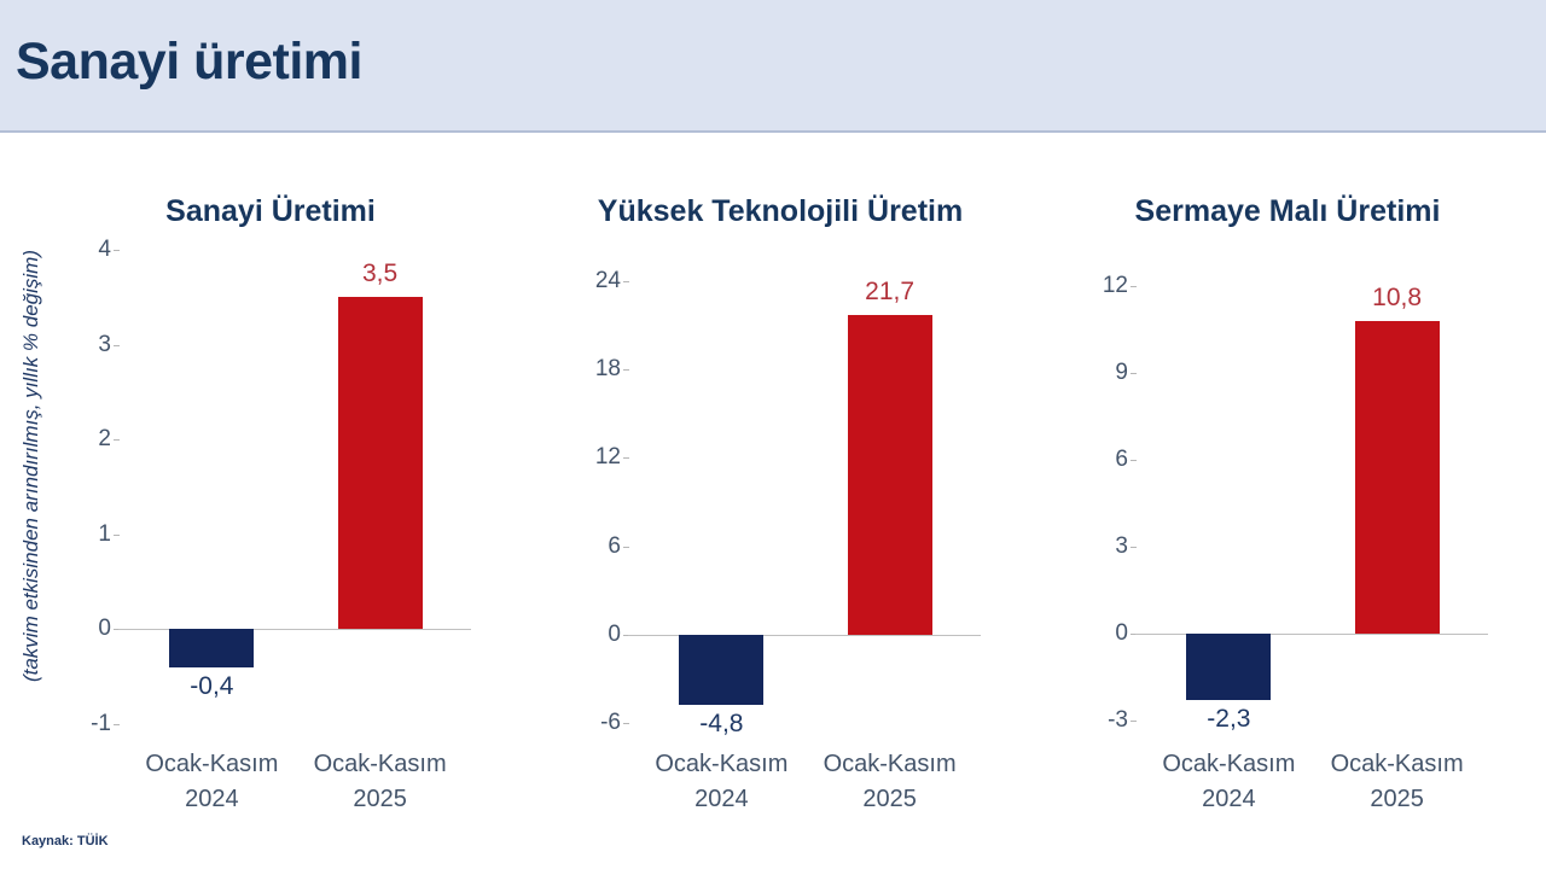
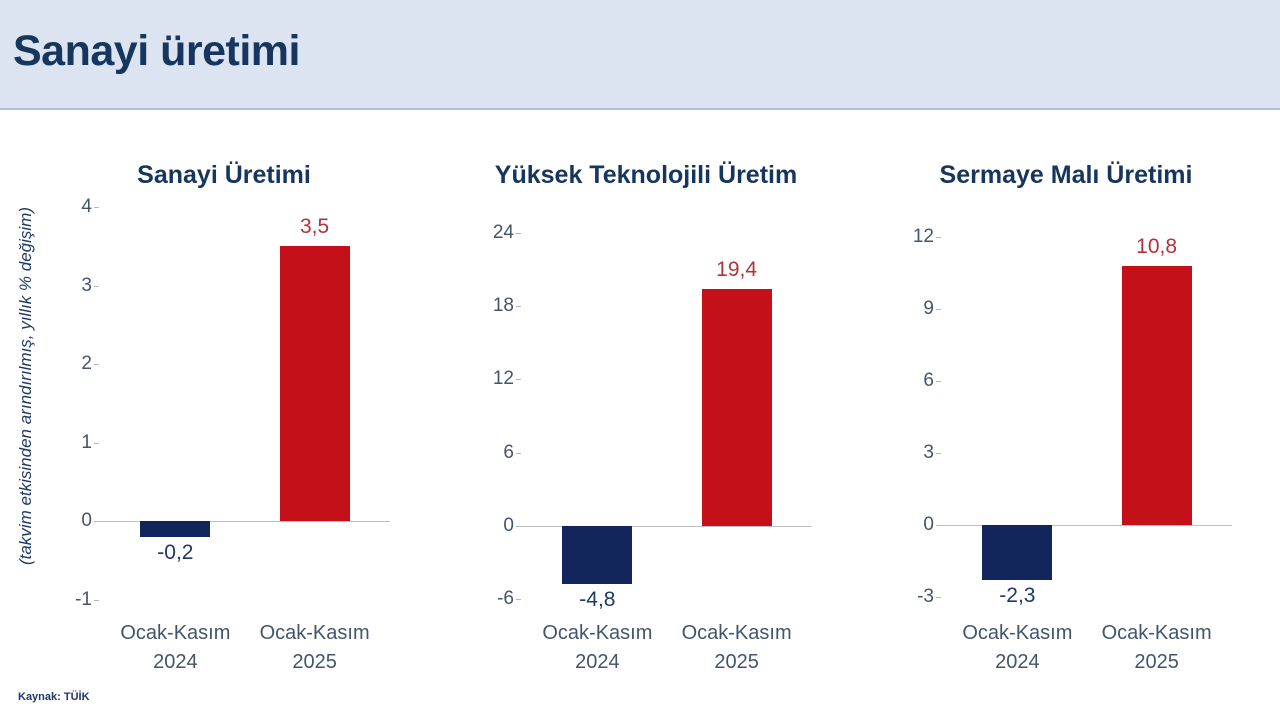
Sanayi Üretimi/Ocak-Kasım 2024: -0,4 -> -0,2
Yüksek Teknolojili Üretim/Ocak-Kasım 2025: 21,7 -> 19,4
